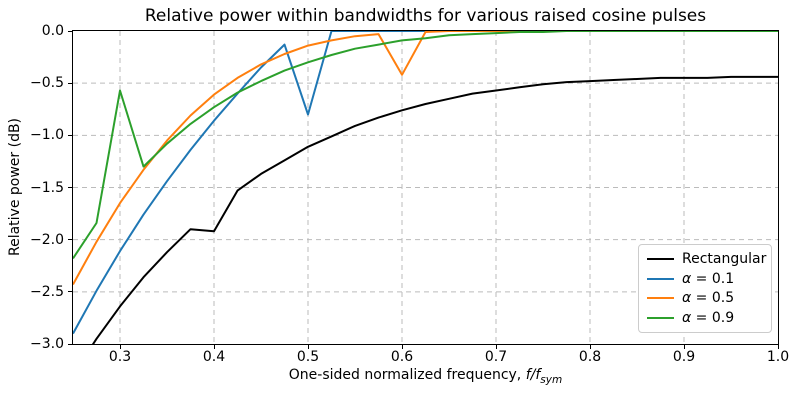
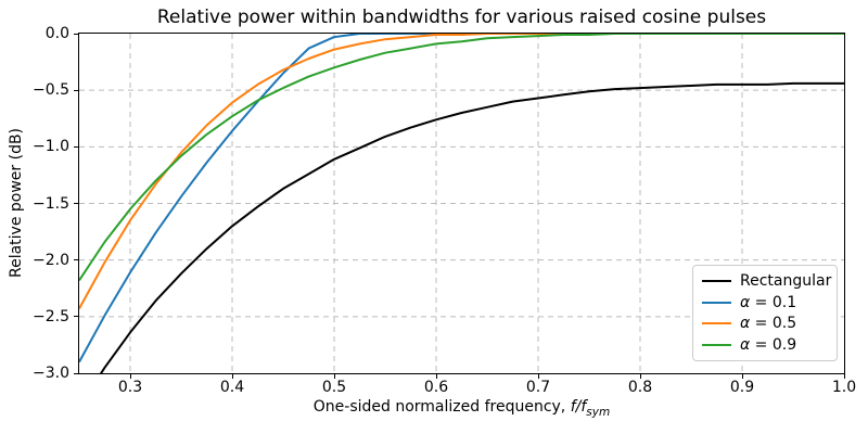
α = 0.9/0.3: -0.57 -> -1.55
Rectangular/0.4: -1.92 -> -1.70
α = 0.1/0.5: -0.80 -> -0.03
α = 0.5/0.6: -0.42 -> -0.01
